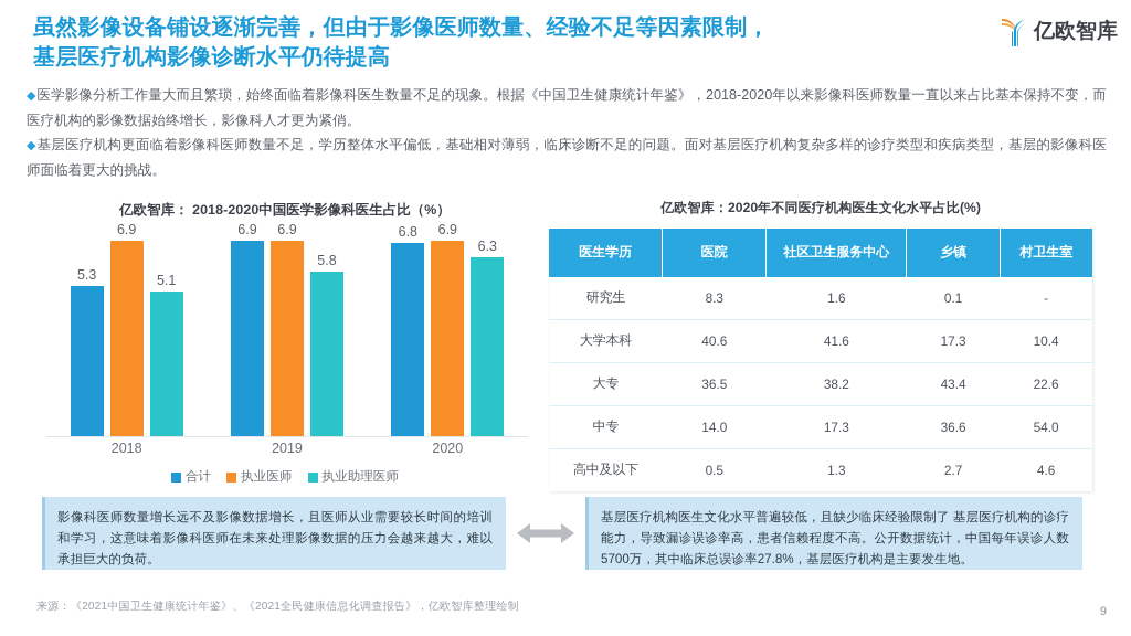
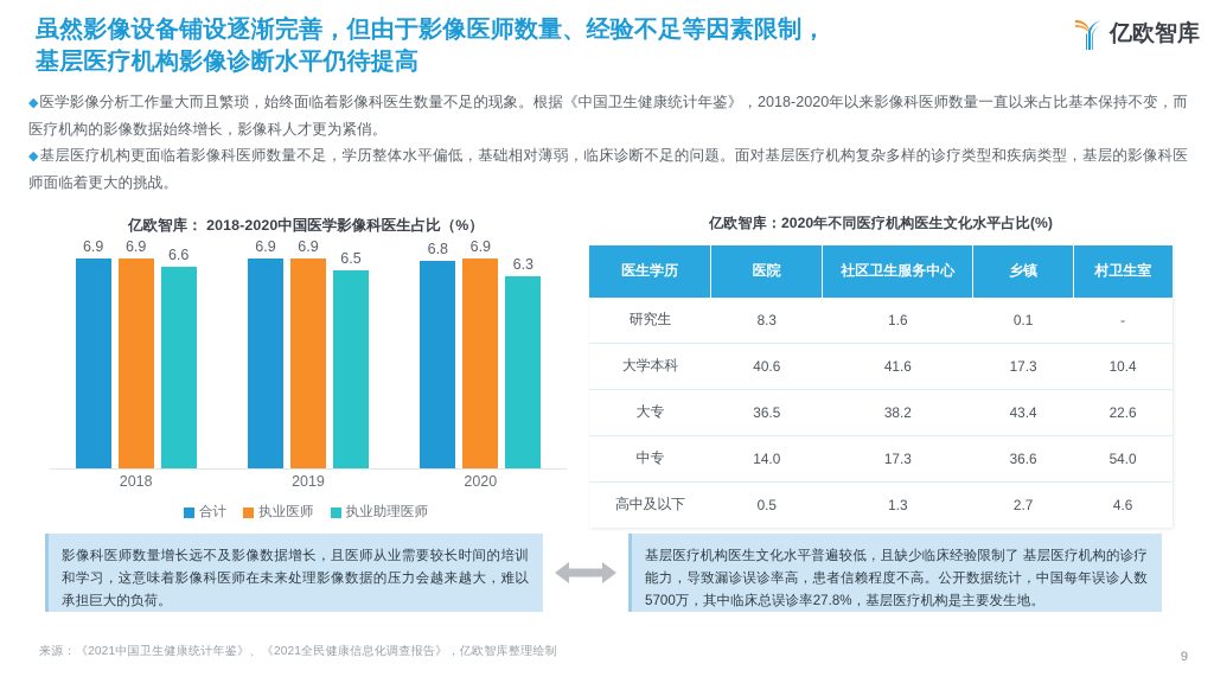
合计/2018: 5.3 -> 6.9
执业助理医师/2018: 5.1 -> 6.6
执业助理医师/2019: 5.8 -> 6.5
